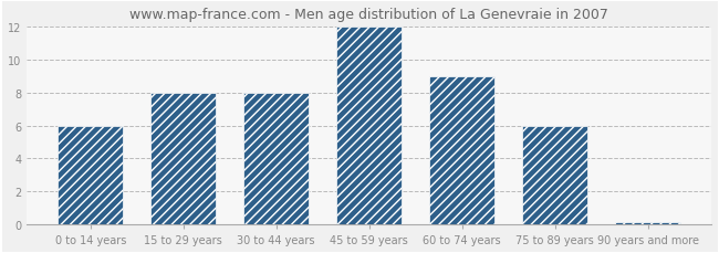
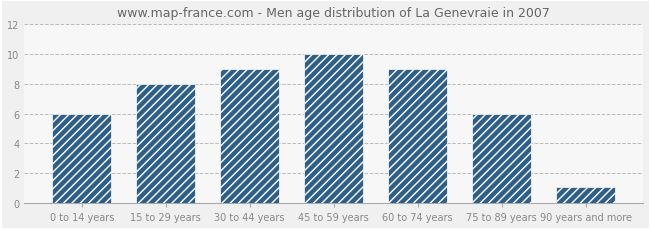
30 to 44 years: 8.0 -> 9.0
45 to 59 years: 12.0 -> 10.0
90 years and more: 0.1 -> 1.1
